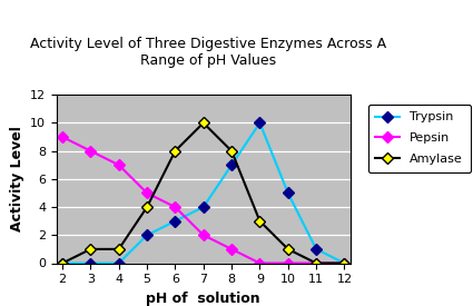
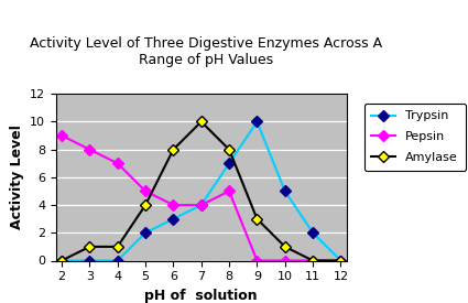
Pepsin/7: 2 -> 4
Pepsin/8: 1 -> 5
Trypsin/11: 1 -> 2
